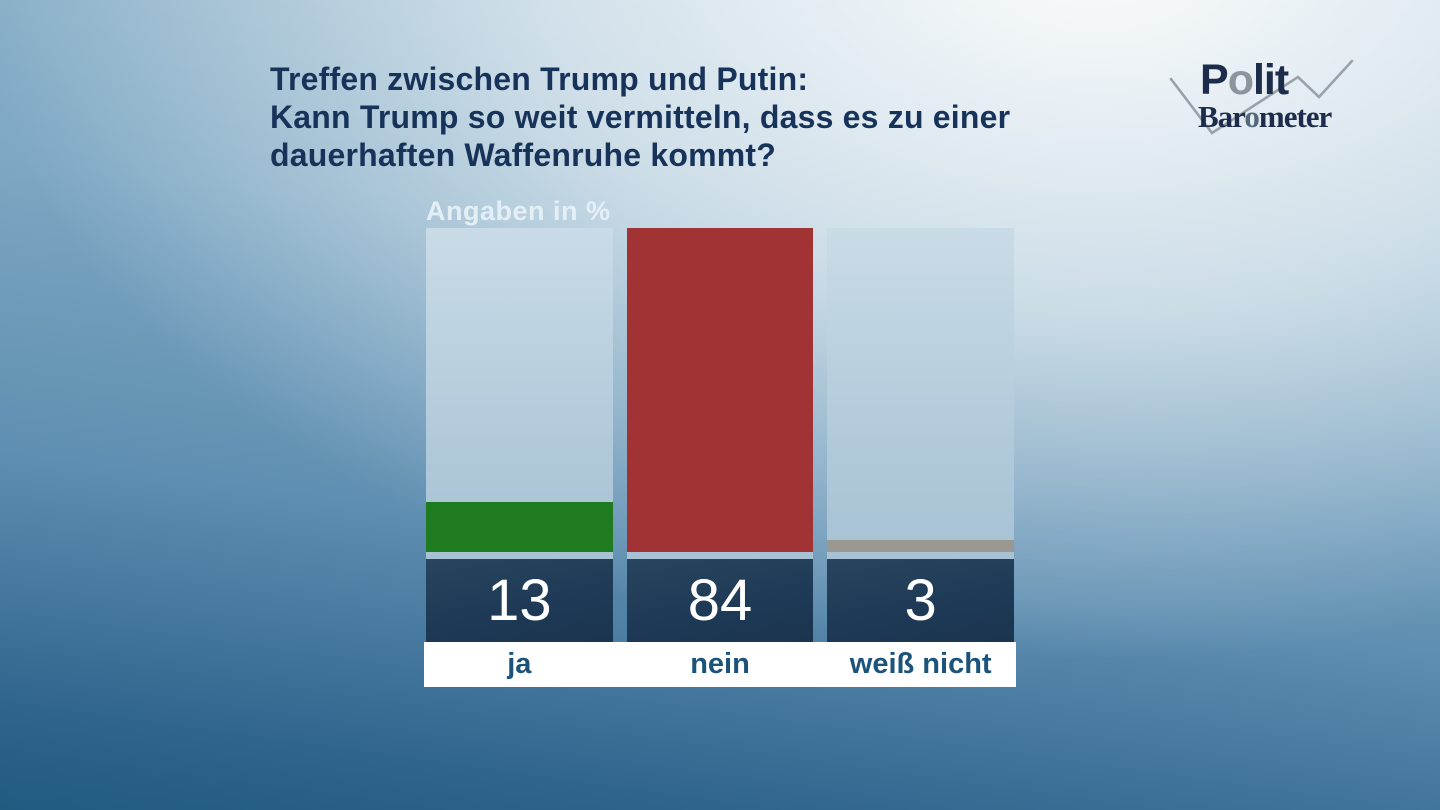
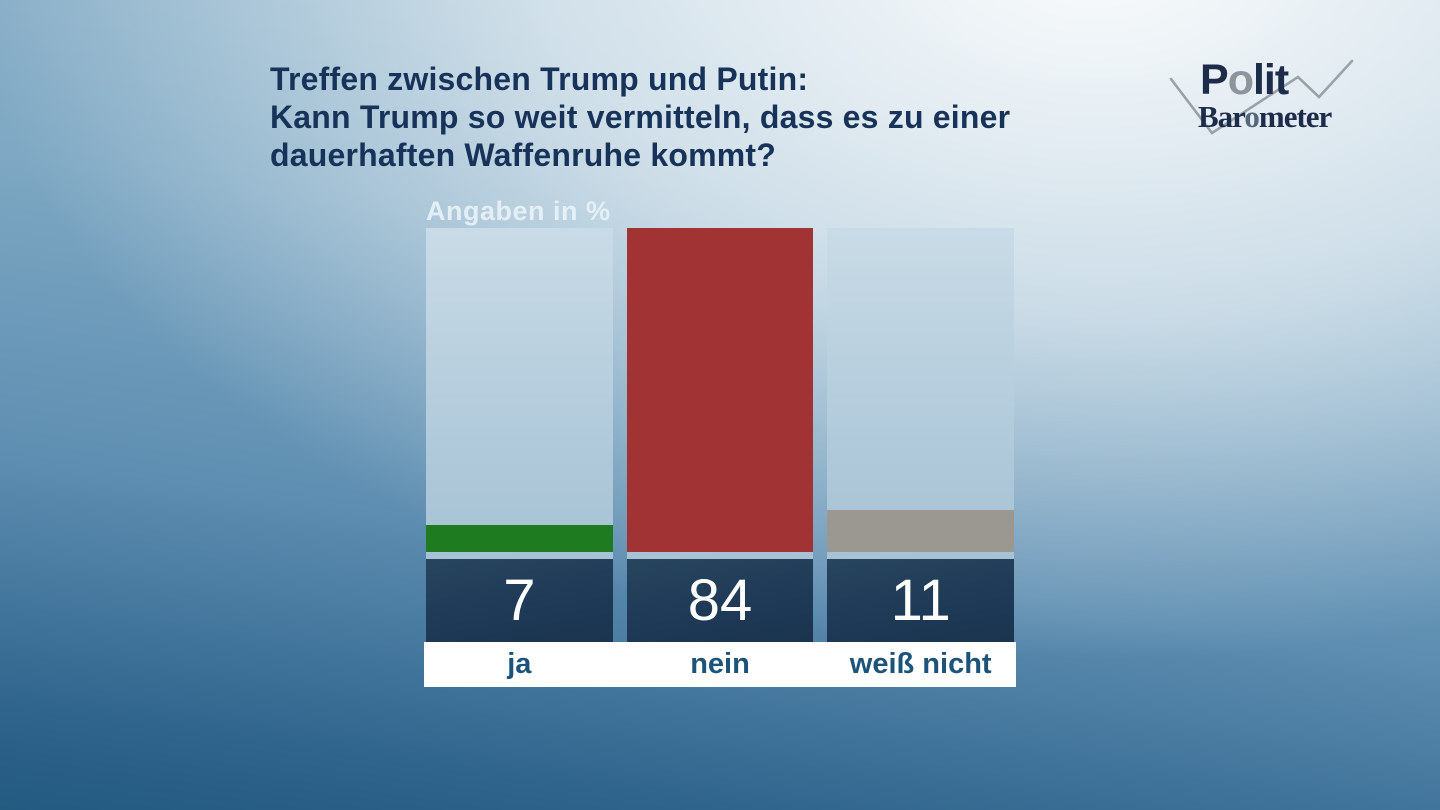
ja: 13 -> 7
weiß nicht: 3 -> 11
